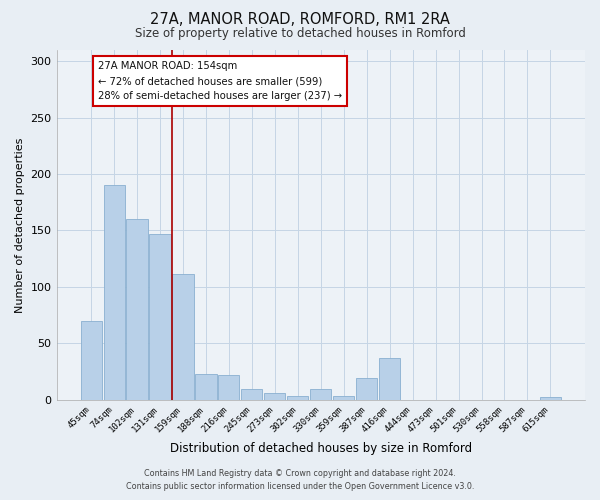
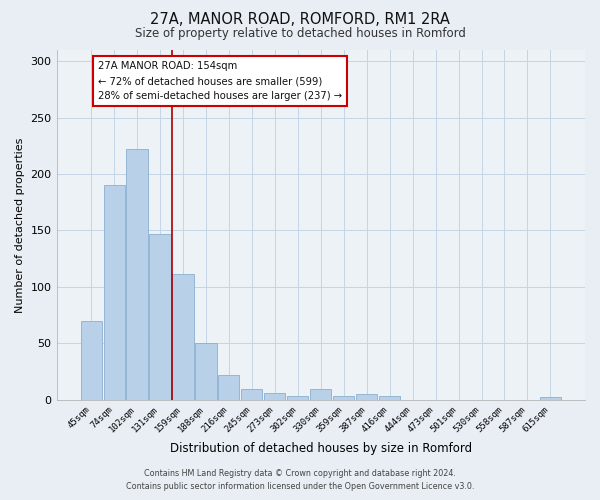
102sqm: 160 -> 222
188sqm: 23 -> 50
387sqm: 19 -> 5
416sqm: 37 -> 3
